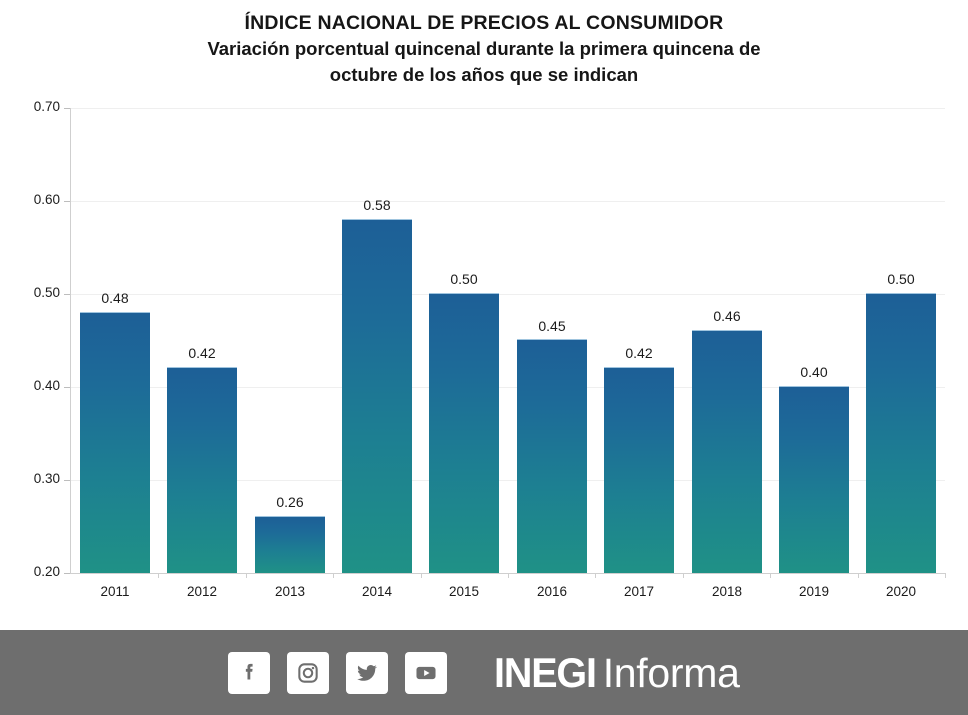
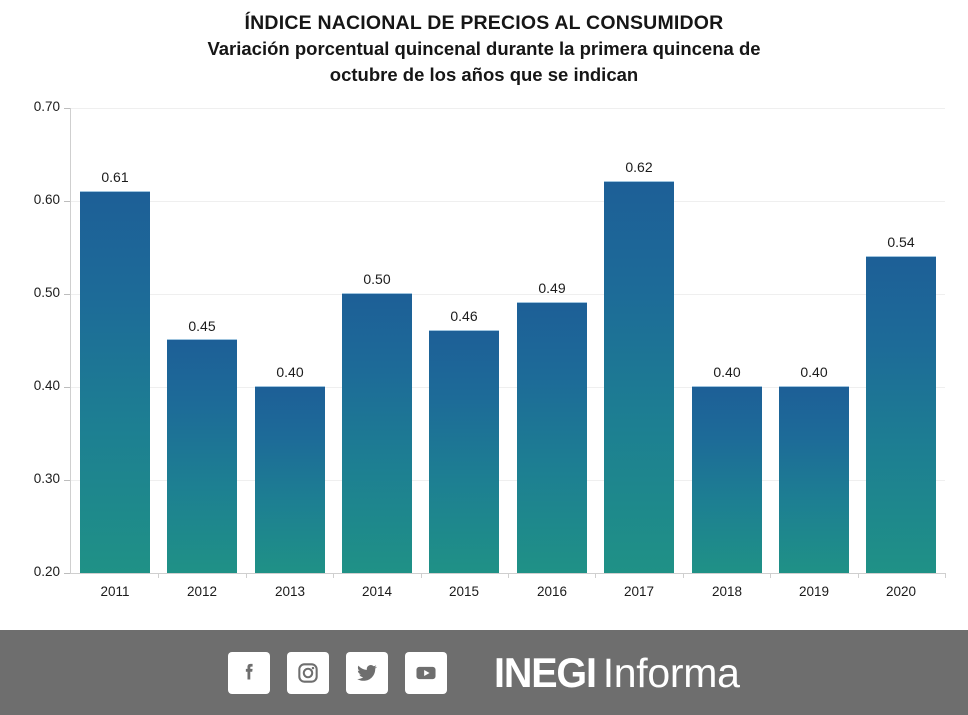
2011: 0.48 -> 0.61
2012: 0.42 -> 0.45
2013: 0.26 -> 0.40
2014: 0.58 -> 0.50
2015: 0.50 -> 0.46
2016: 0.45 -> 0.49
2017: 0.42 -> 0.62
2018: 0.46 -> 0.40
2020: 0.50 -> 0.54
